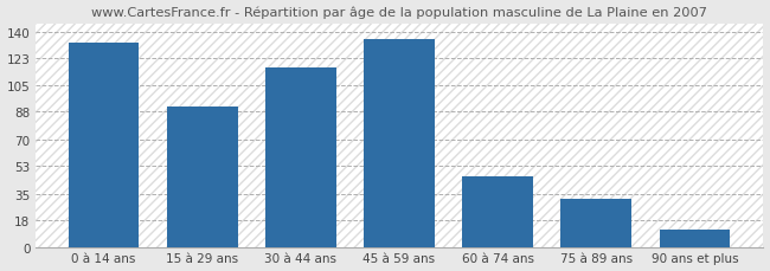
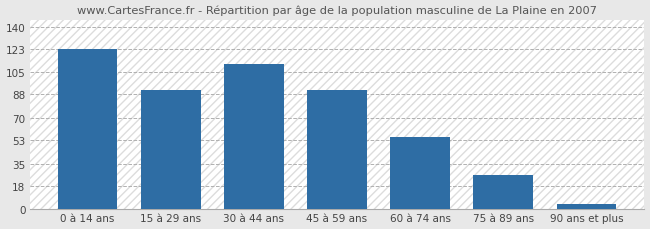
0 à 14 ans: 133 -> 123
30 à 44 ans: 117 -> 111
45 à 59 ans: 135 -> 91
60 à 74 ans: 46 -> 55
75 à 89 ans: 32 -> 26
90 ans et plus: 12 -> 4
